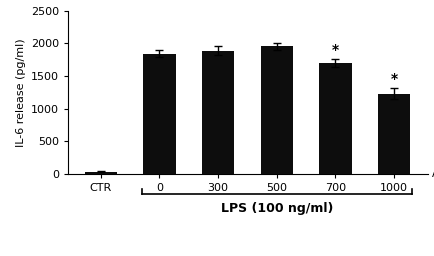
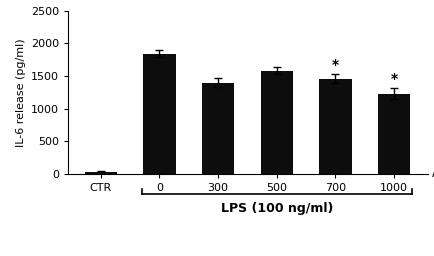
300: 1890 -> 1400
500: 1960 -> 1580
700: 1700 -> 1460
